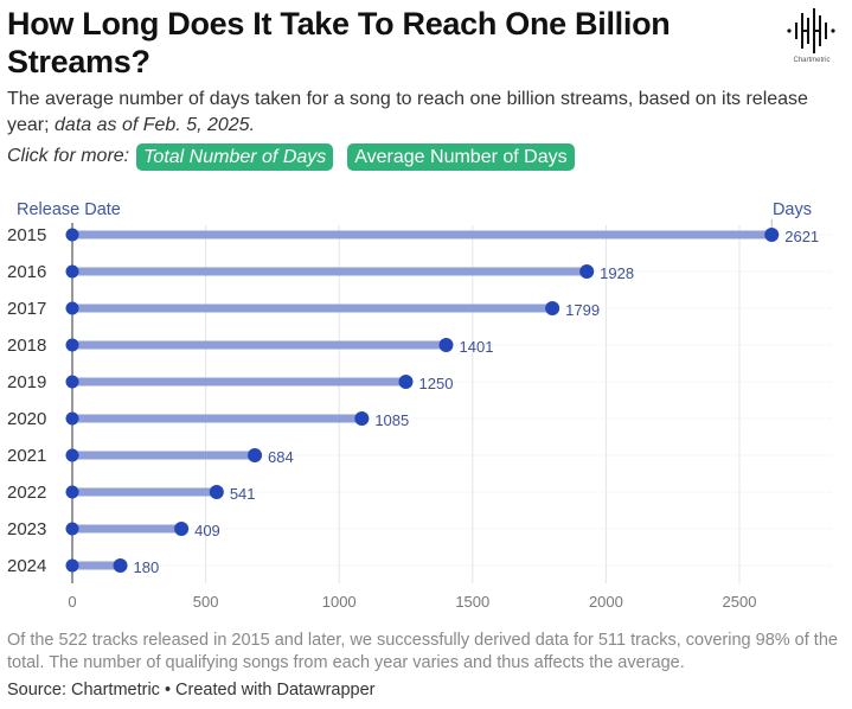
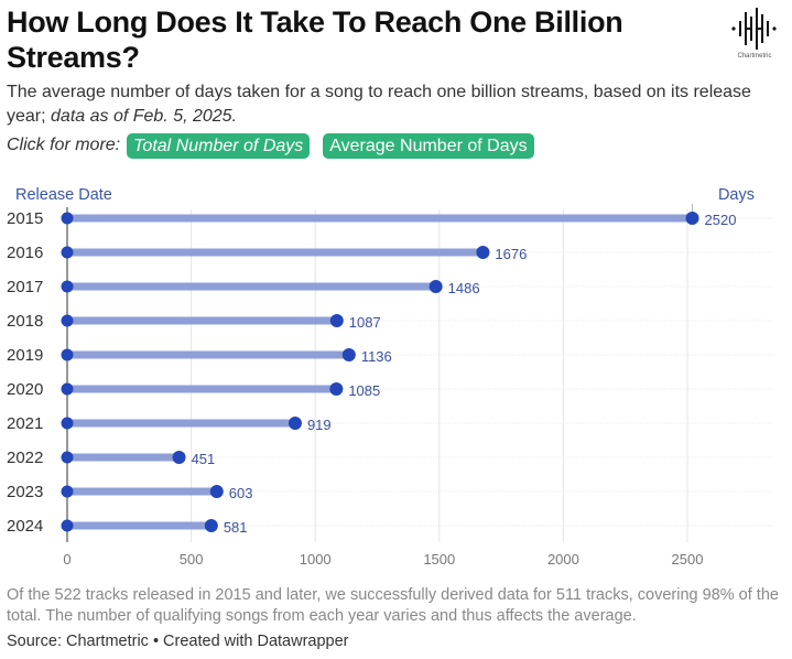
2015: 2621 -> 2520
2016: 1928 -> 1676
2017: 1799 -> 1486
2018: 1401 -> 1087
2019: 1250 -> 1136
2021: 684 -> 919
2022: 541 -> 451
2023: 409 -> 603
2024: 180 -> 581
